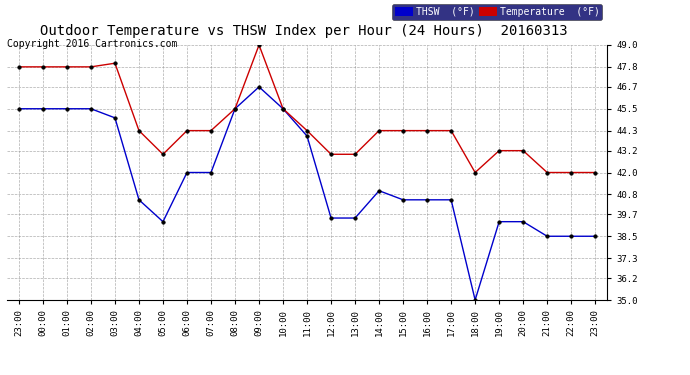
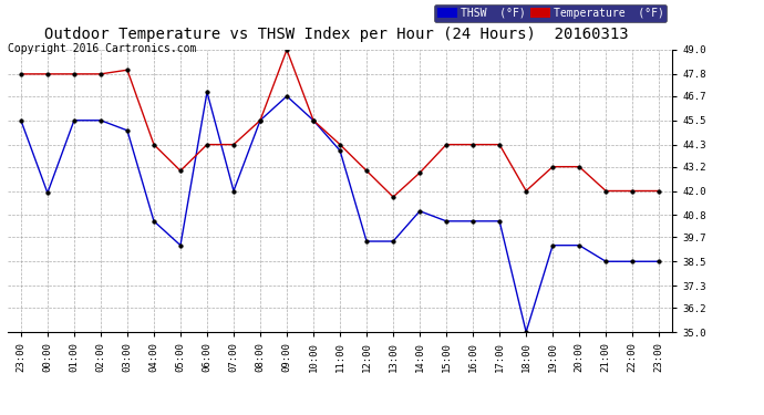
THSW (°F)/00:00: 45.5 -> 41.9
THSW (°F)/06:00: 42.0 -> 46.9
Temperature (°F)/13:00: 43.0 -> 41.7
Temperature (°F)/14:00: 44.3 -> 42.9
